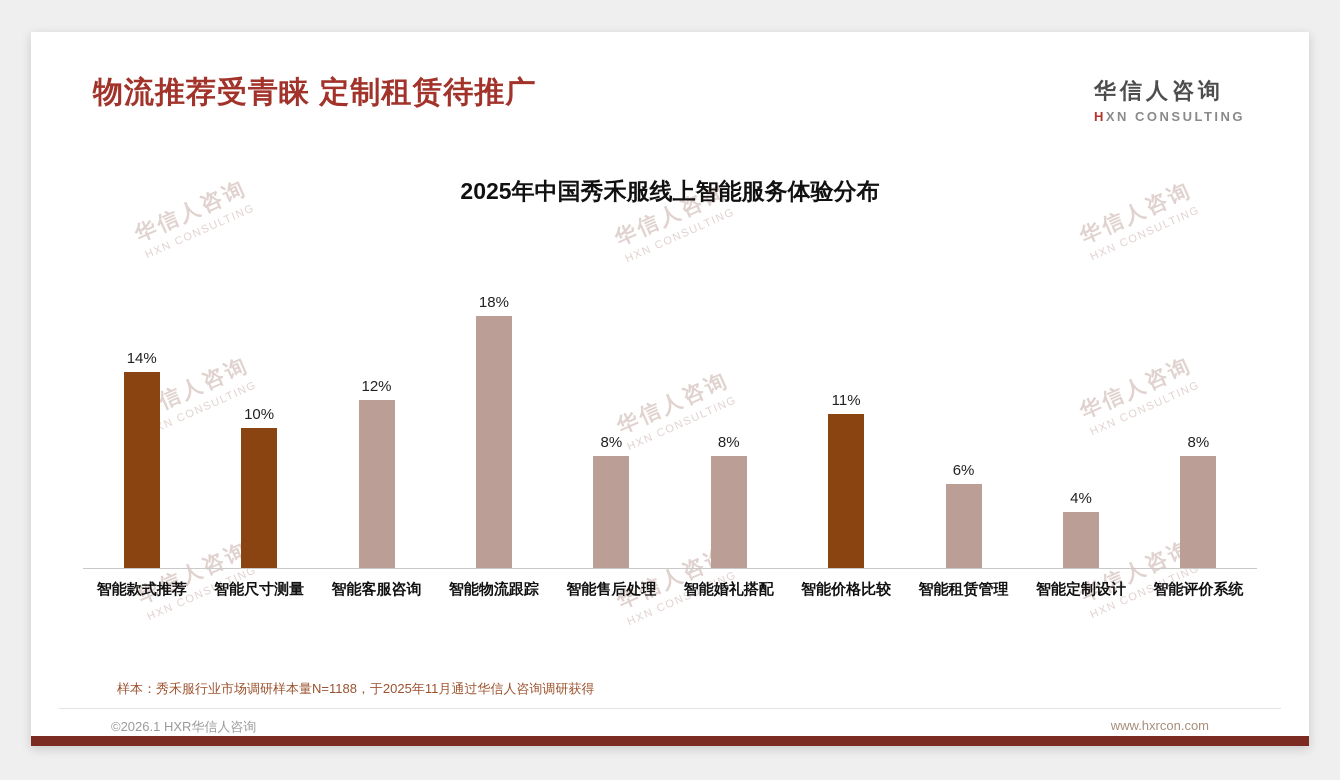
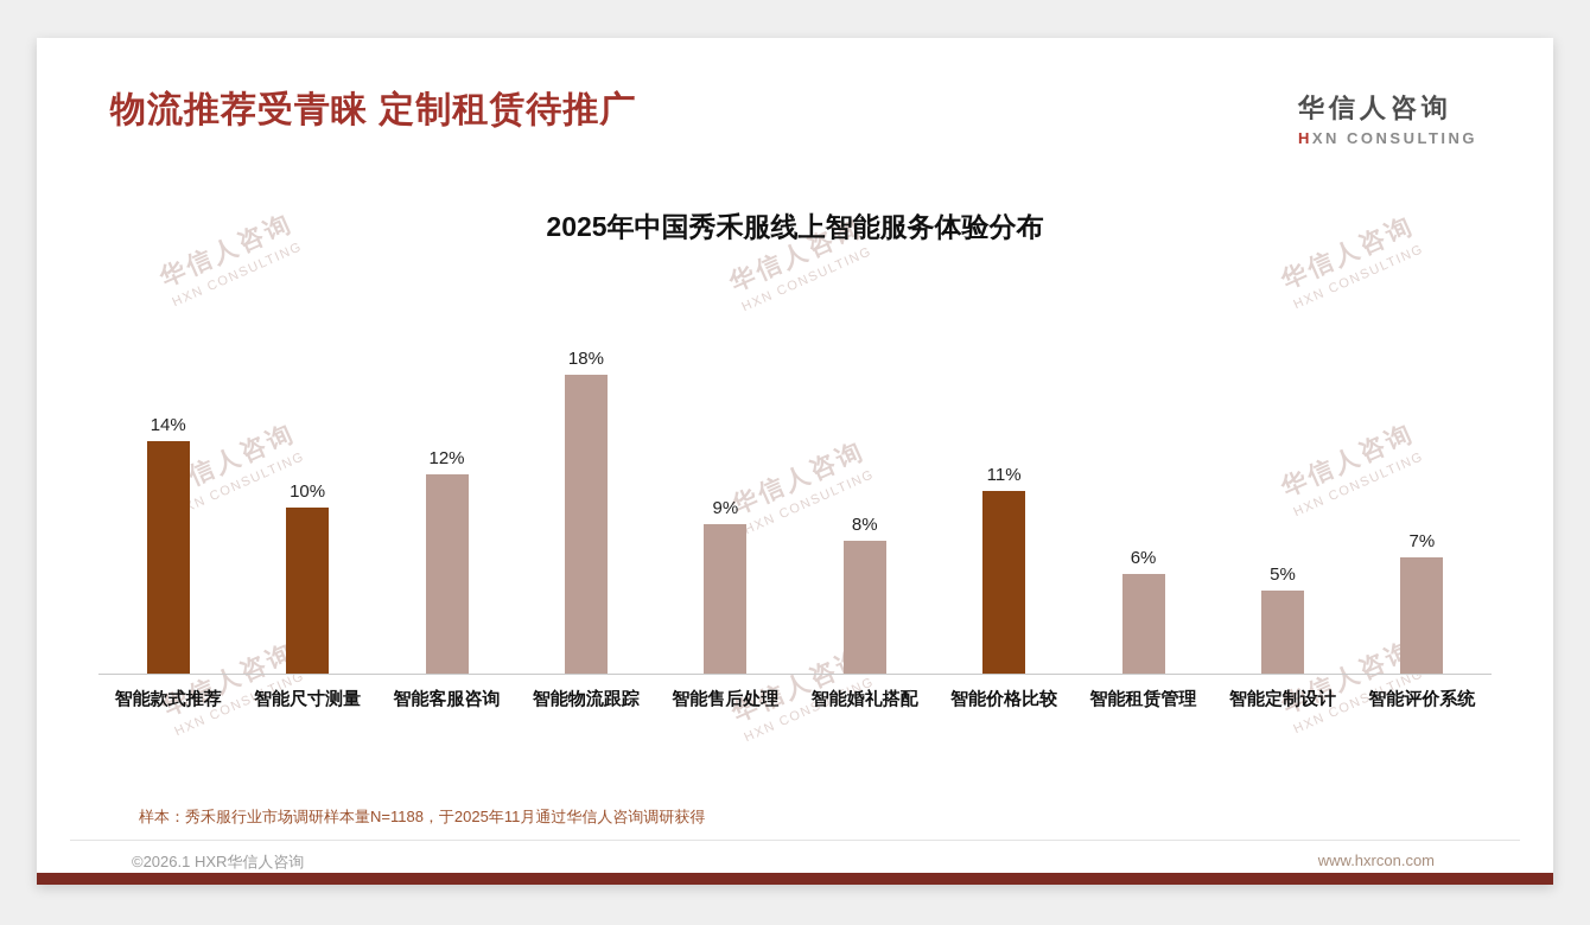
智能售后处理: 8% -> 9%
智能定制设计: 4% -> 5%
智能评价系统: 8% -> 7%
